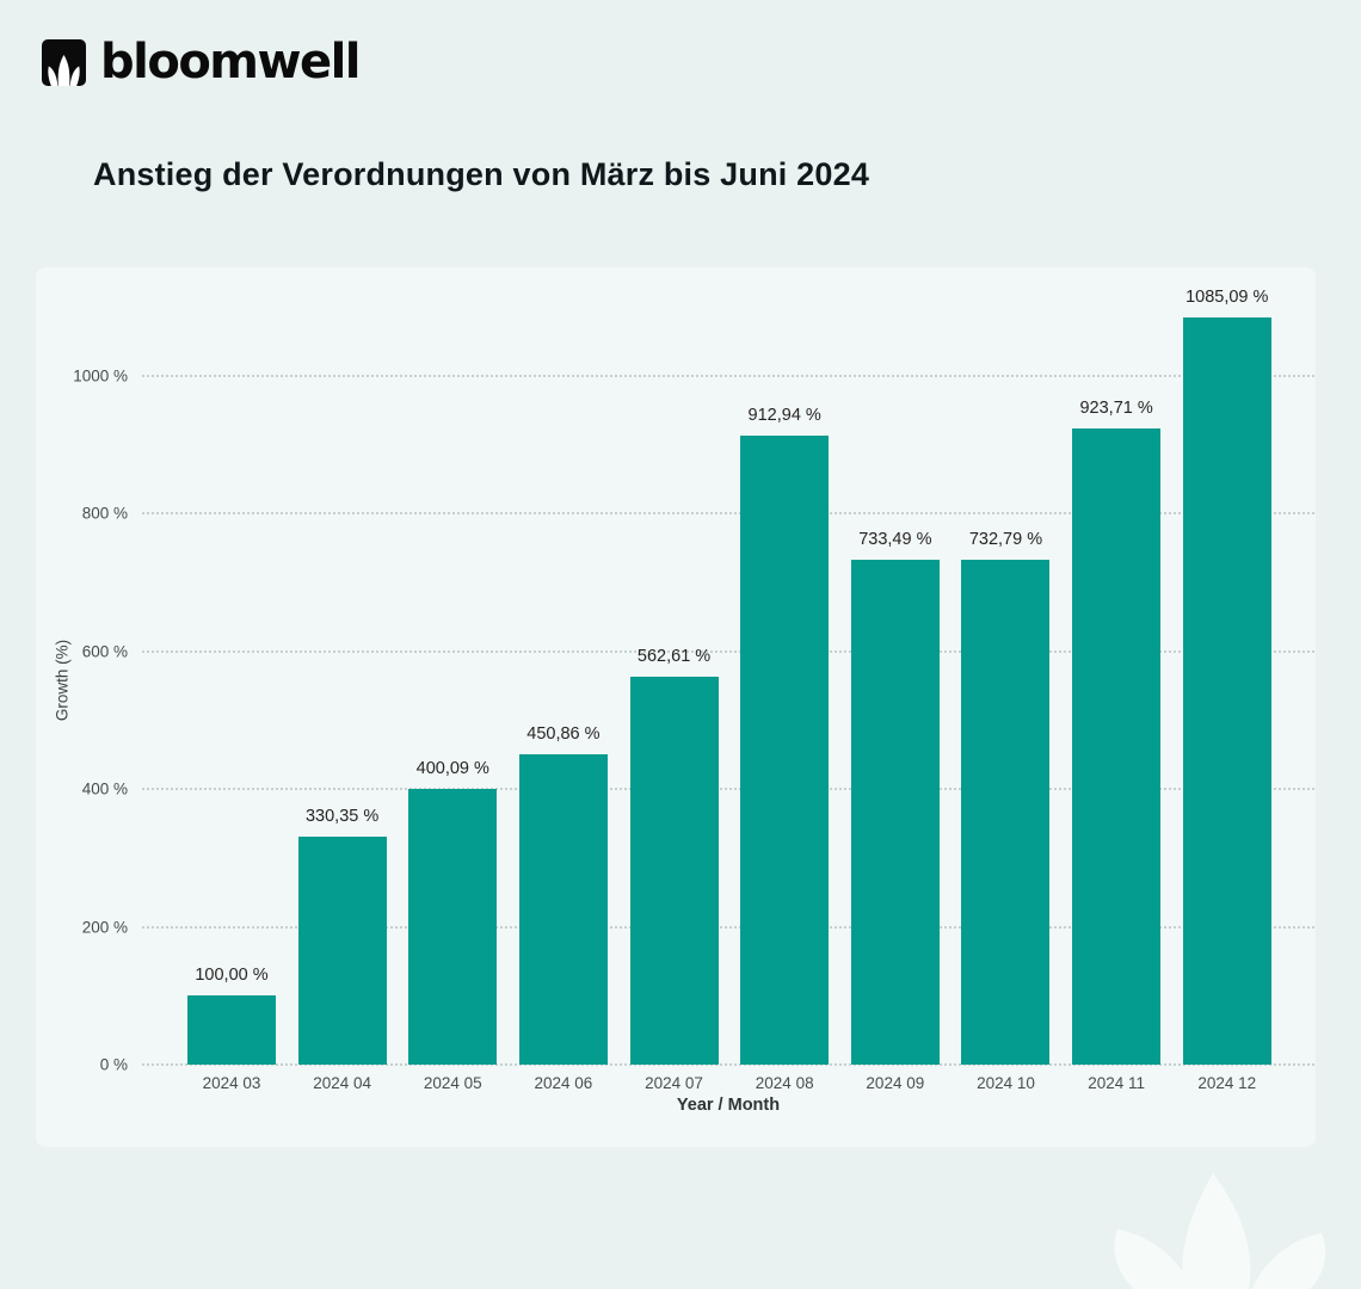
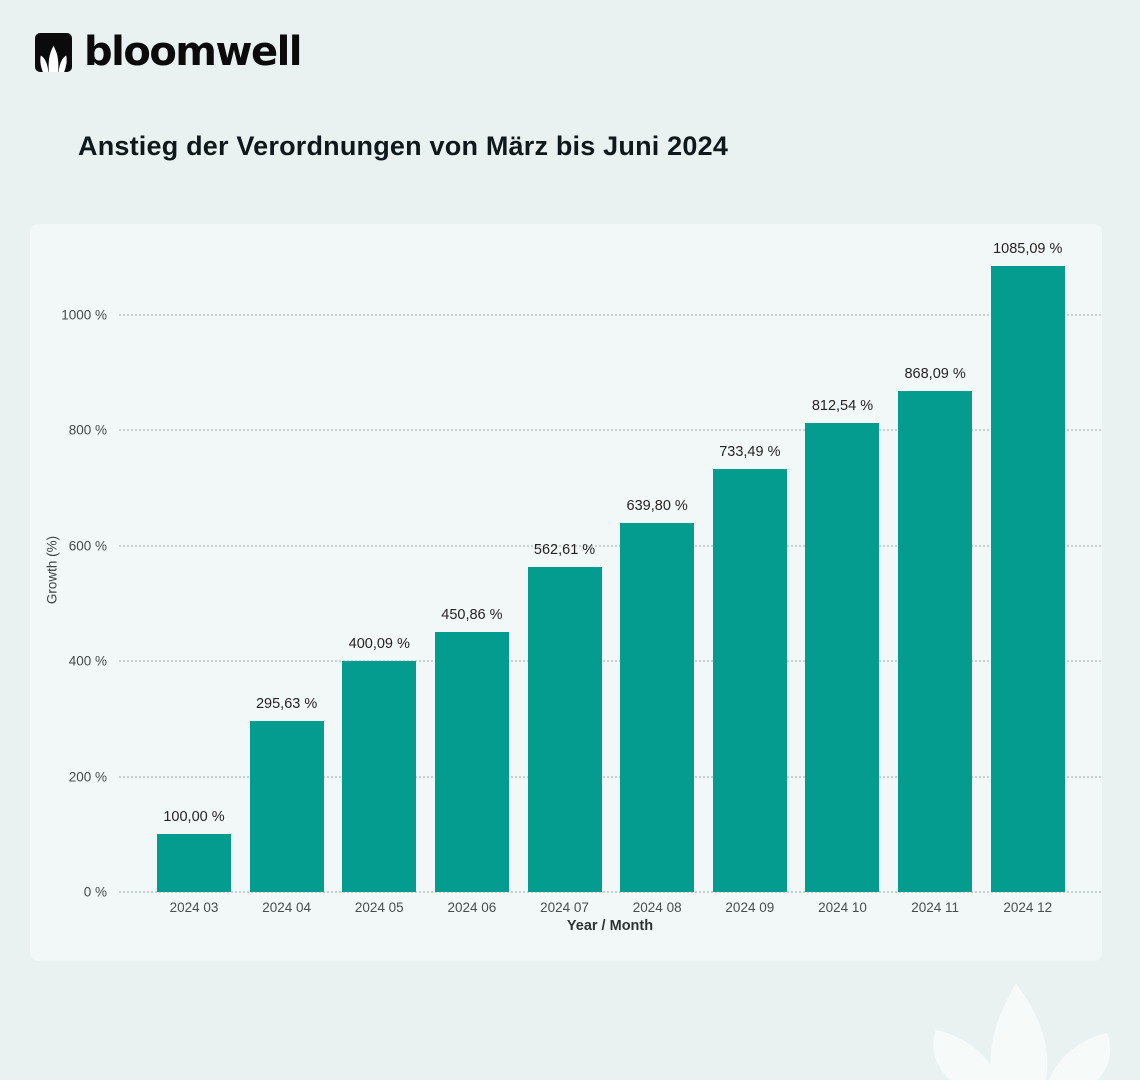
2024 04: 330,35 -> 295,63
2024 08: 912,94 -> 639,80
2024 10: 732,79 -> 812,54
2024 11: 923,71 -> 868,09
